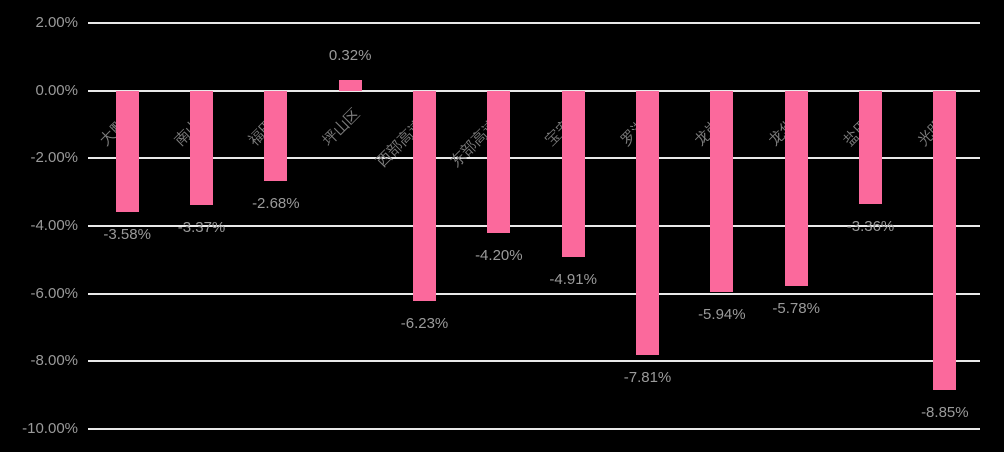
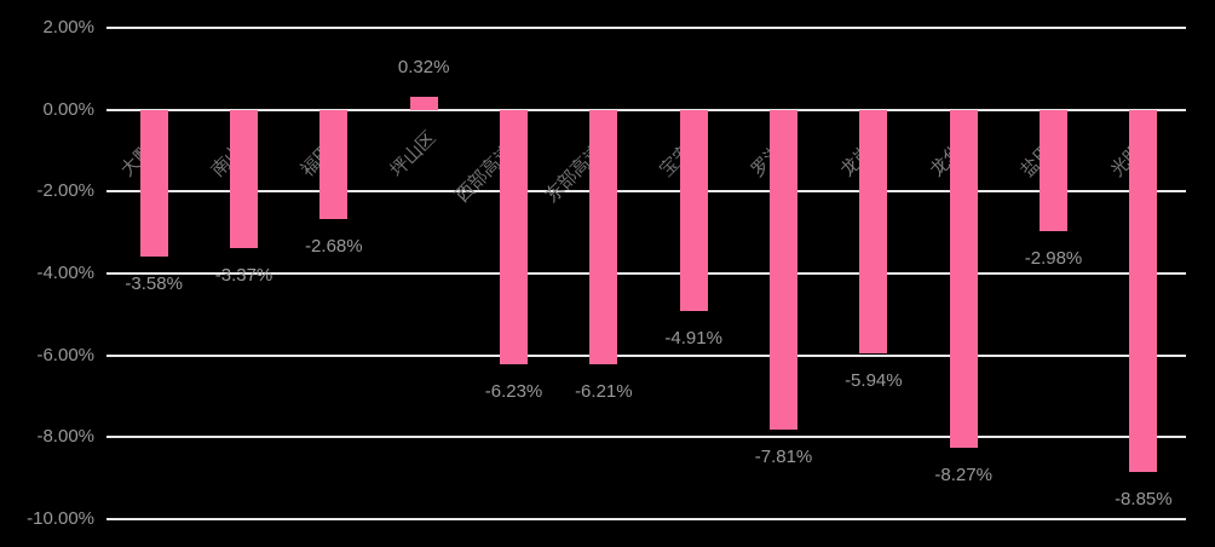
东部高速区: -4.20% -> -6.21%
龙华区: -5.78% -> -8.27%
盐田区: -3.36% -> -2.98%
